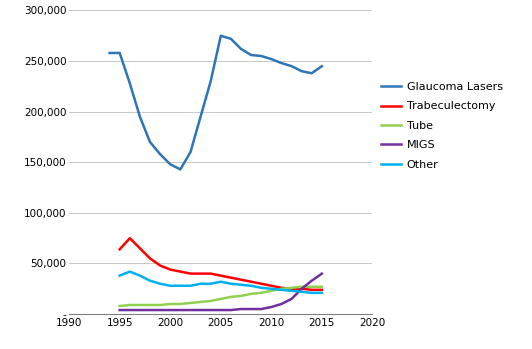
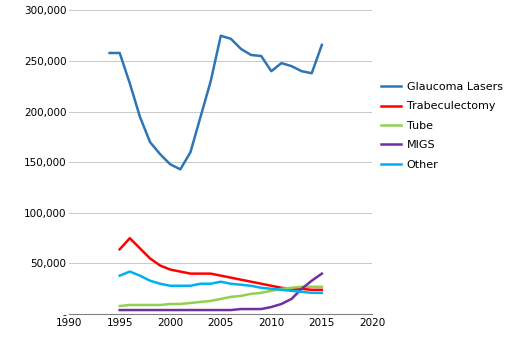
Glaucoma Lasers/2010: 252,000 -> 240,000
Glaucoma Lasers/2015: 245,000 -> 266,000
